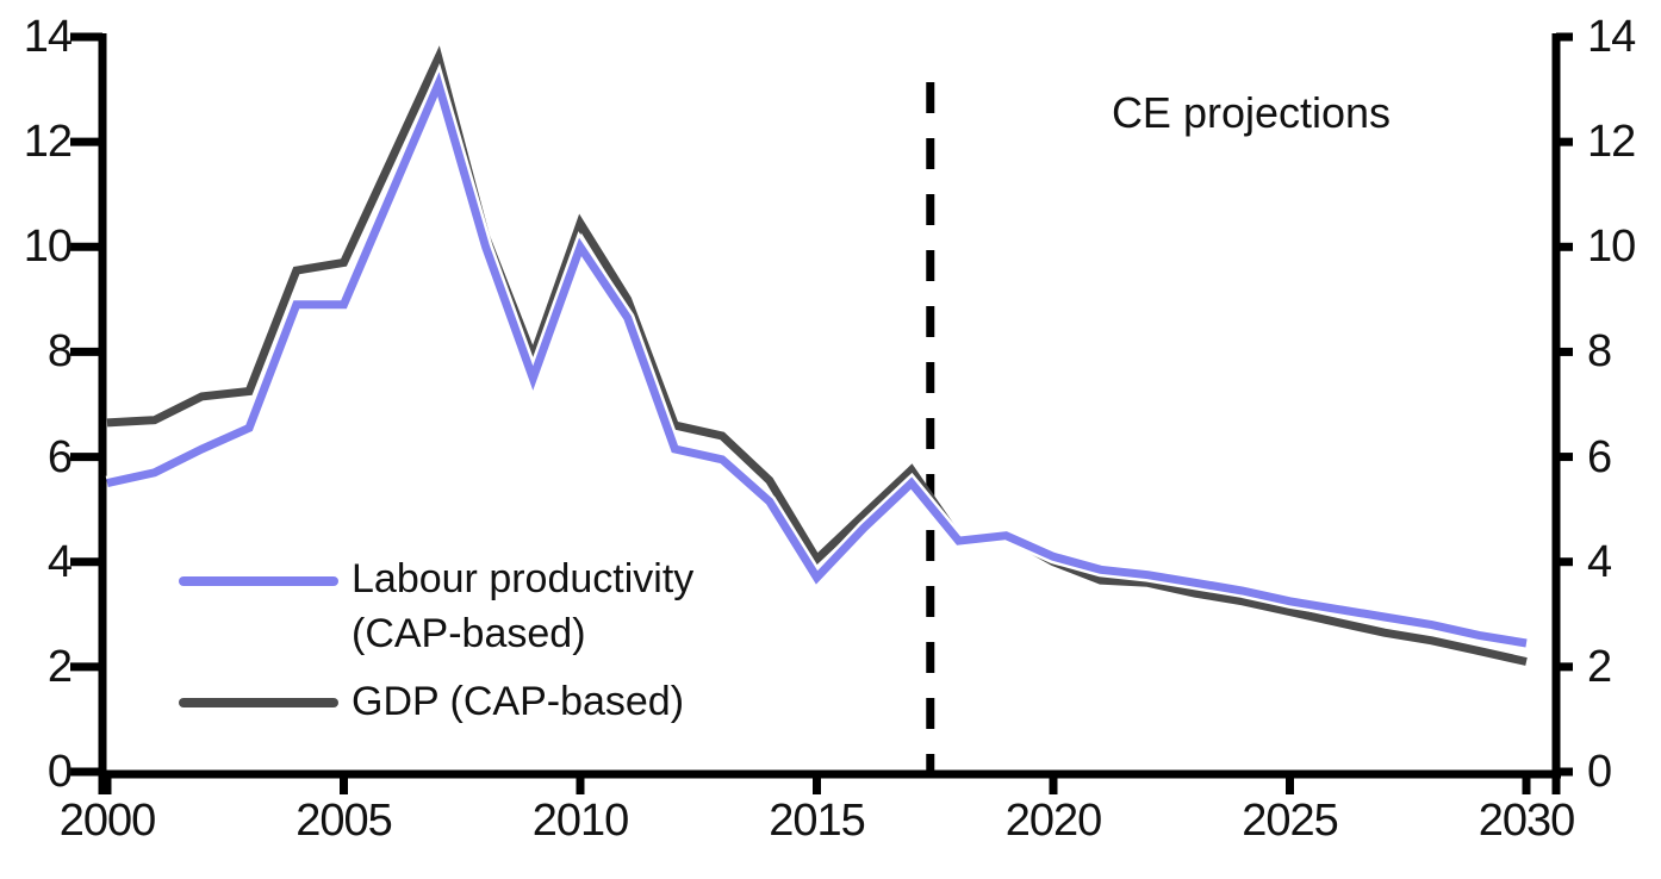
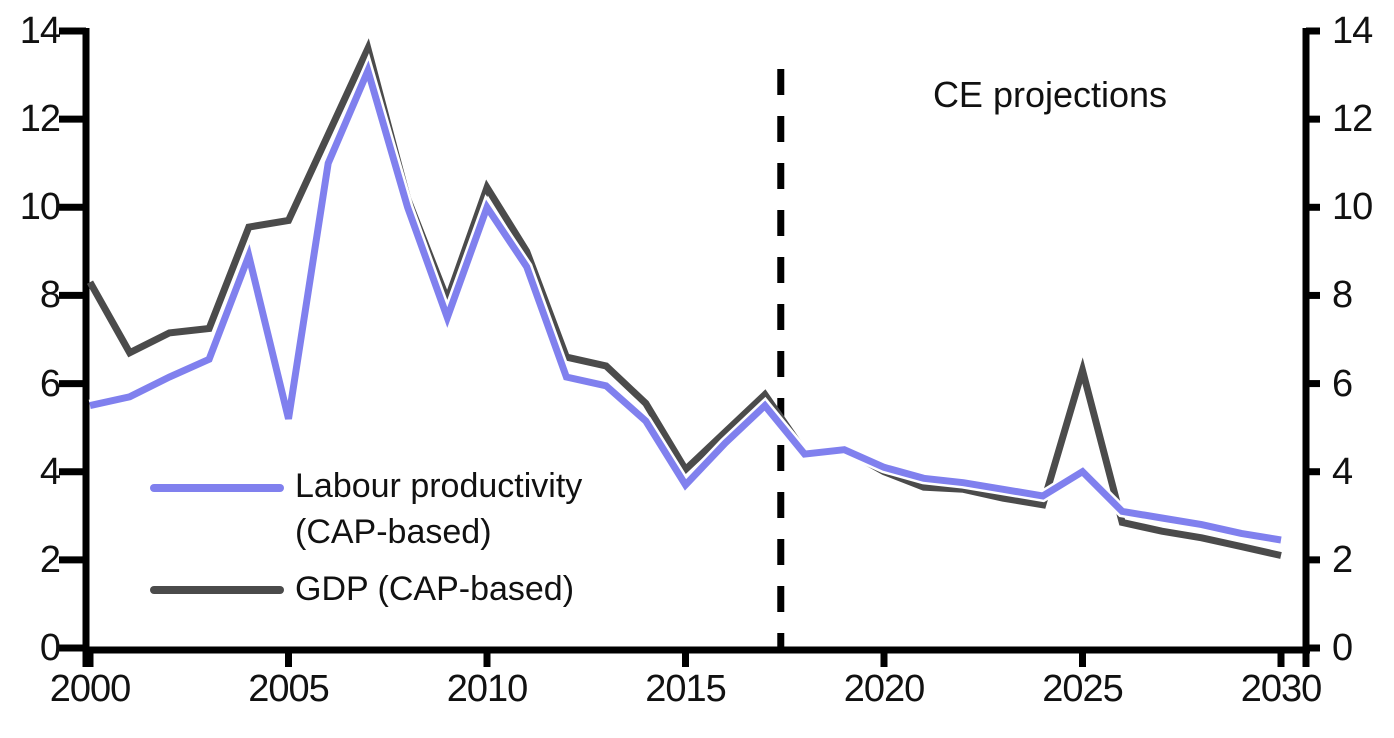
GDP (CAP-based)/2000: 6.7 -> 8.3
Labour productivity (CAP-based)/2005: 8.9 -> 5.2
Labour productivity (CAP-based)/2025: 3.2 -> 4.0
GDP (CAP-based)/2025: 3.0 -> 6.3
